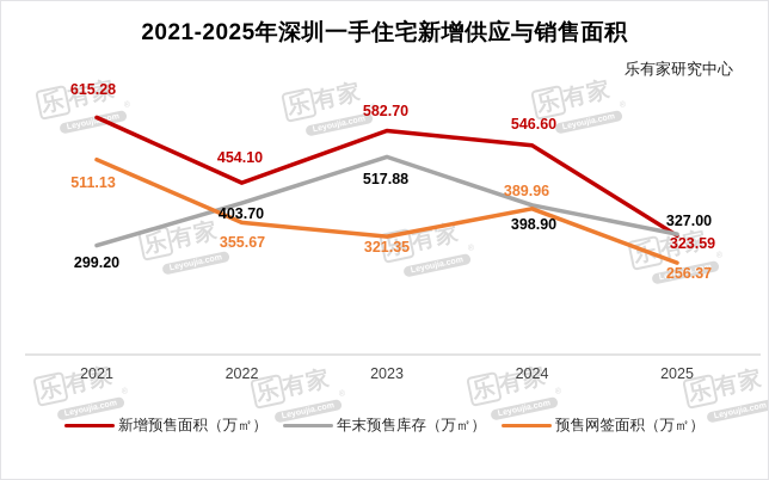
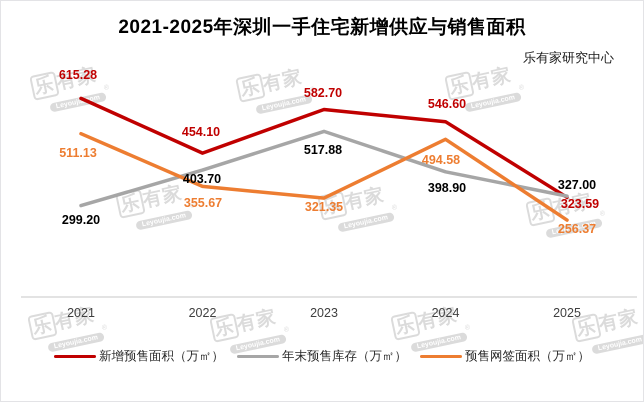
预售网签面积（万㎡）/2024: 389.96 -> 494.58
